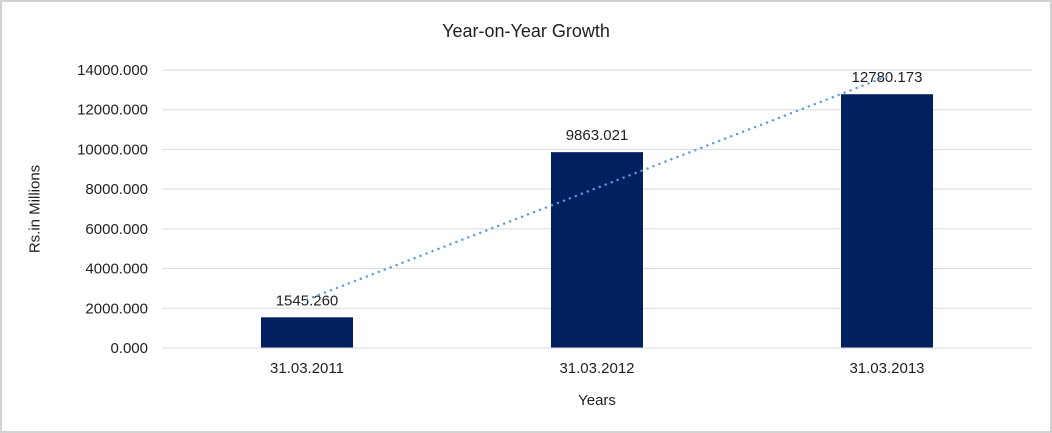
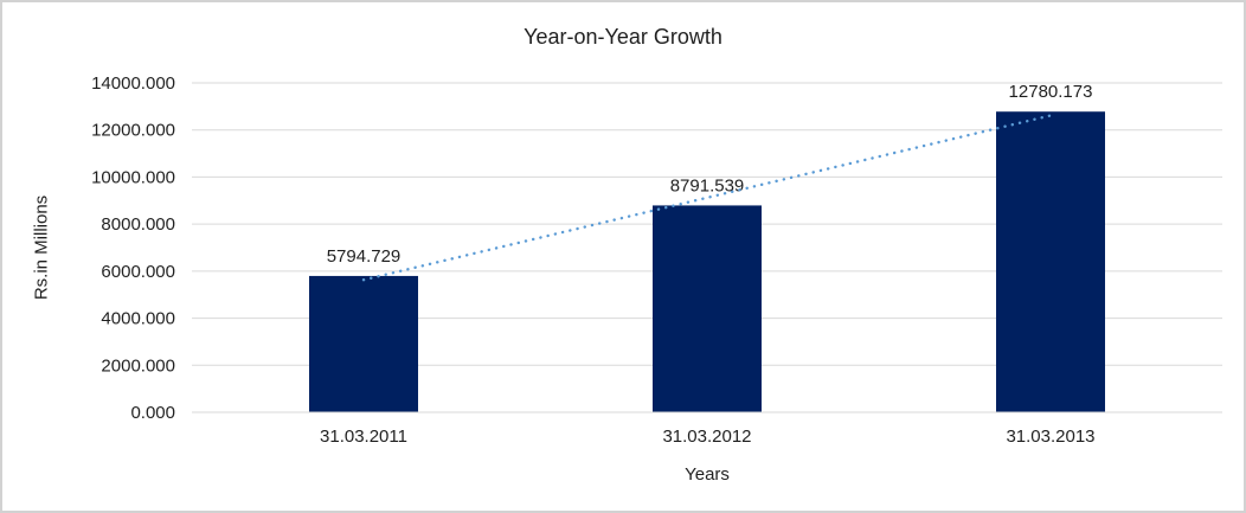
31.03.2011: 1545.260 -> 5794.729
31.03.2012: 9863.021 -> 8791.539
